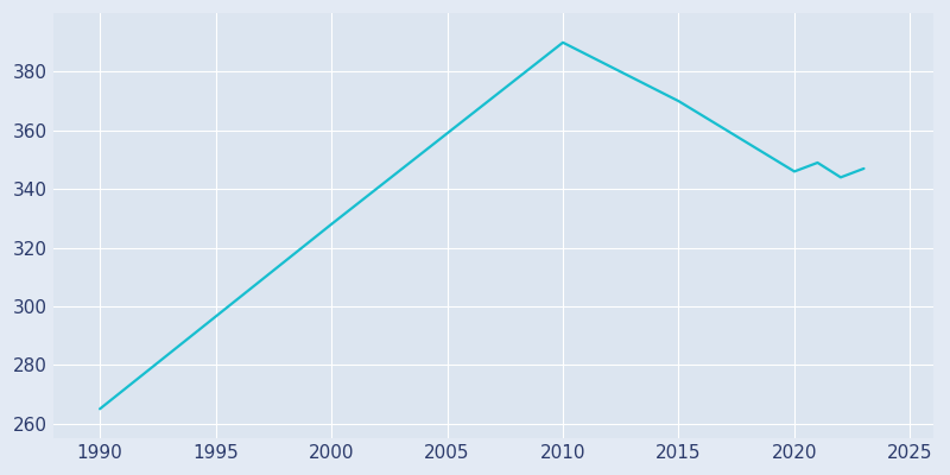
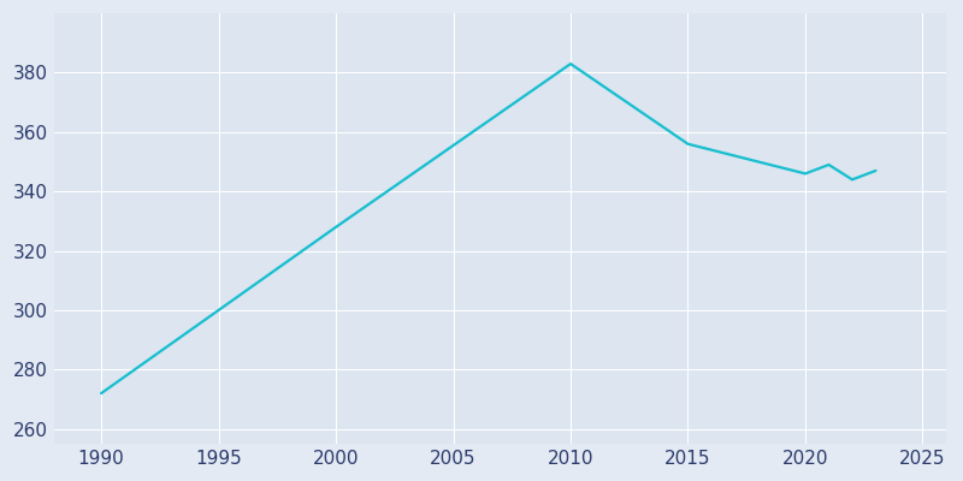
1990: 265 -> 272
2010: 390 -> 383
2015: 370 -> 356
